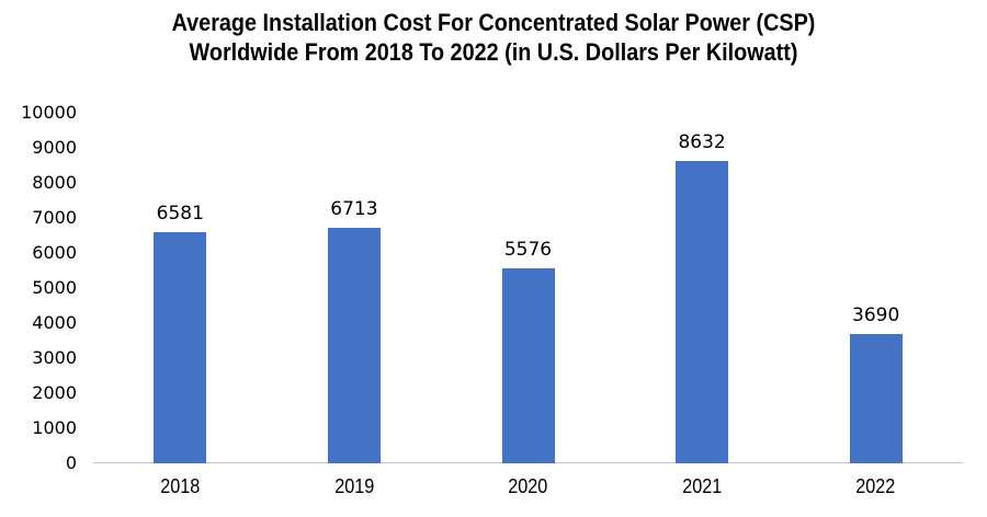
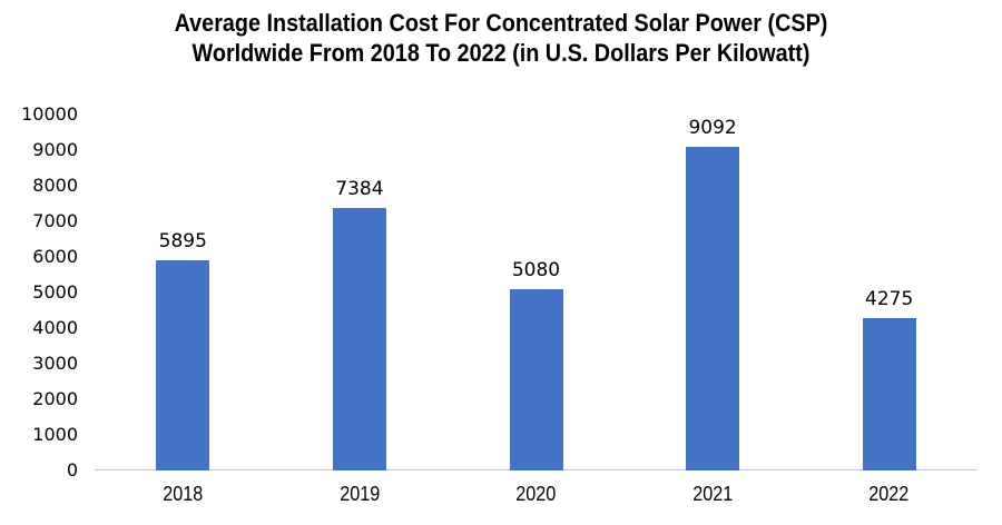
2018: 6581 -> 5895
2019: 6713 -> 7384
2020: 5576 -> 5080
2021: 8632 -> 9092
2022: 3690 -> 4275
